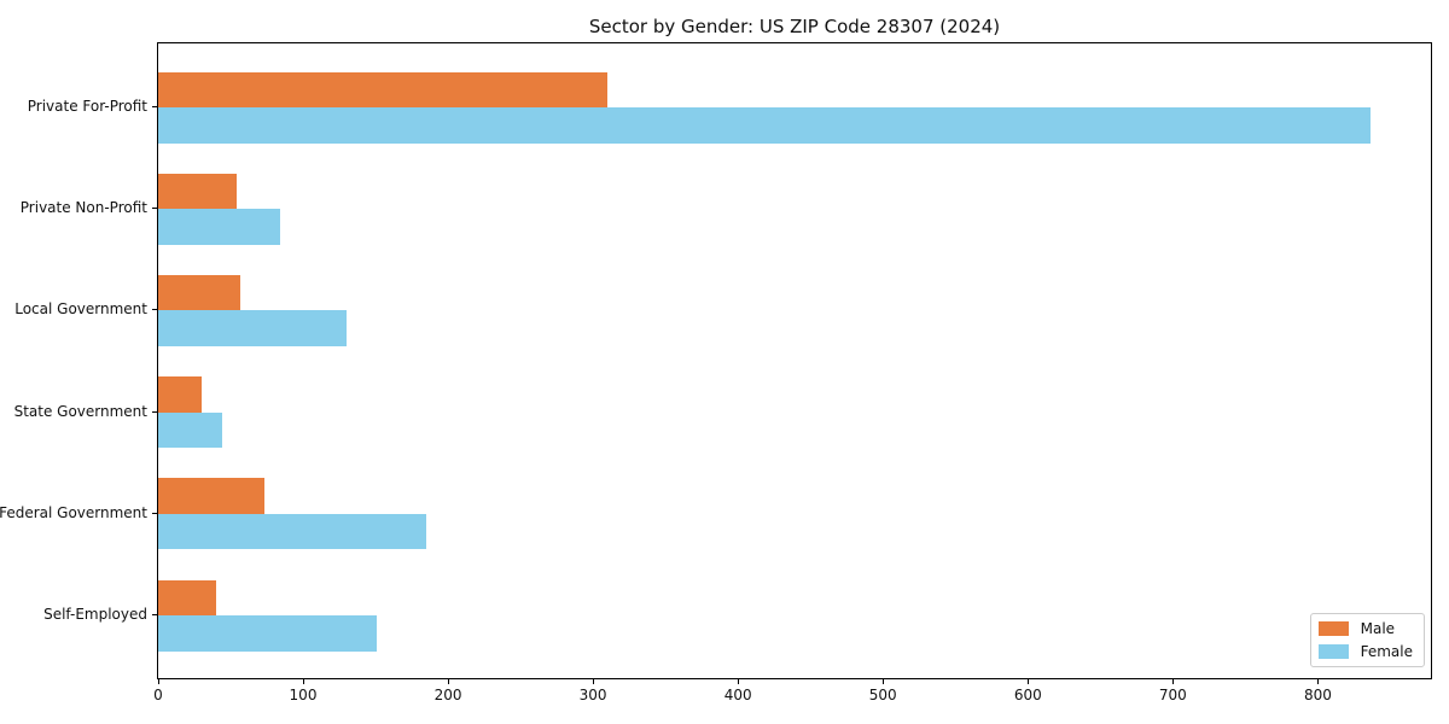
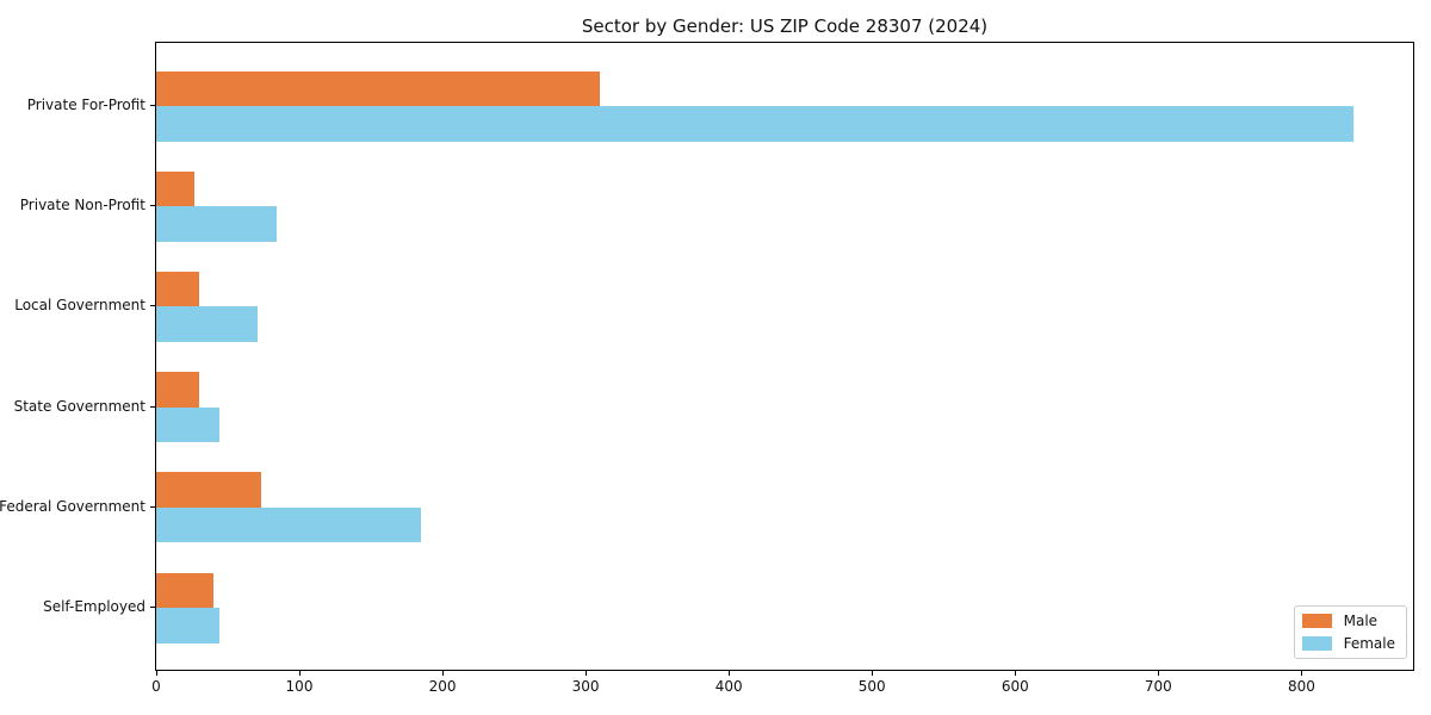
Male/Private Non-Profit: 54 -> 27
Male/Local Government: 57 -> 30
Female/Local Government: 130 -> 71
Female/Self-Employed: 151 -> 44
